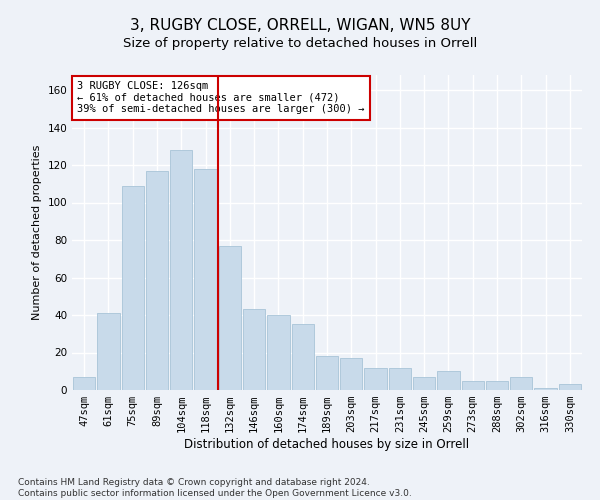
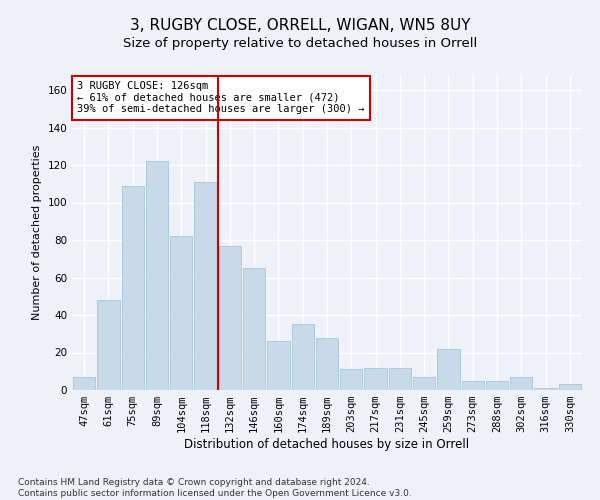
61sqm: 41 -> 48
89sqm: 117 -> 122
104sqm: 128 -> 82
118sqm: 118 -> 111
146sqm: 43 -> 65
160sqm: 40 -> 26
189sqm: 18 -> 28
203sqm: 17 -> 11
259sqm: 10 -> 22
